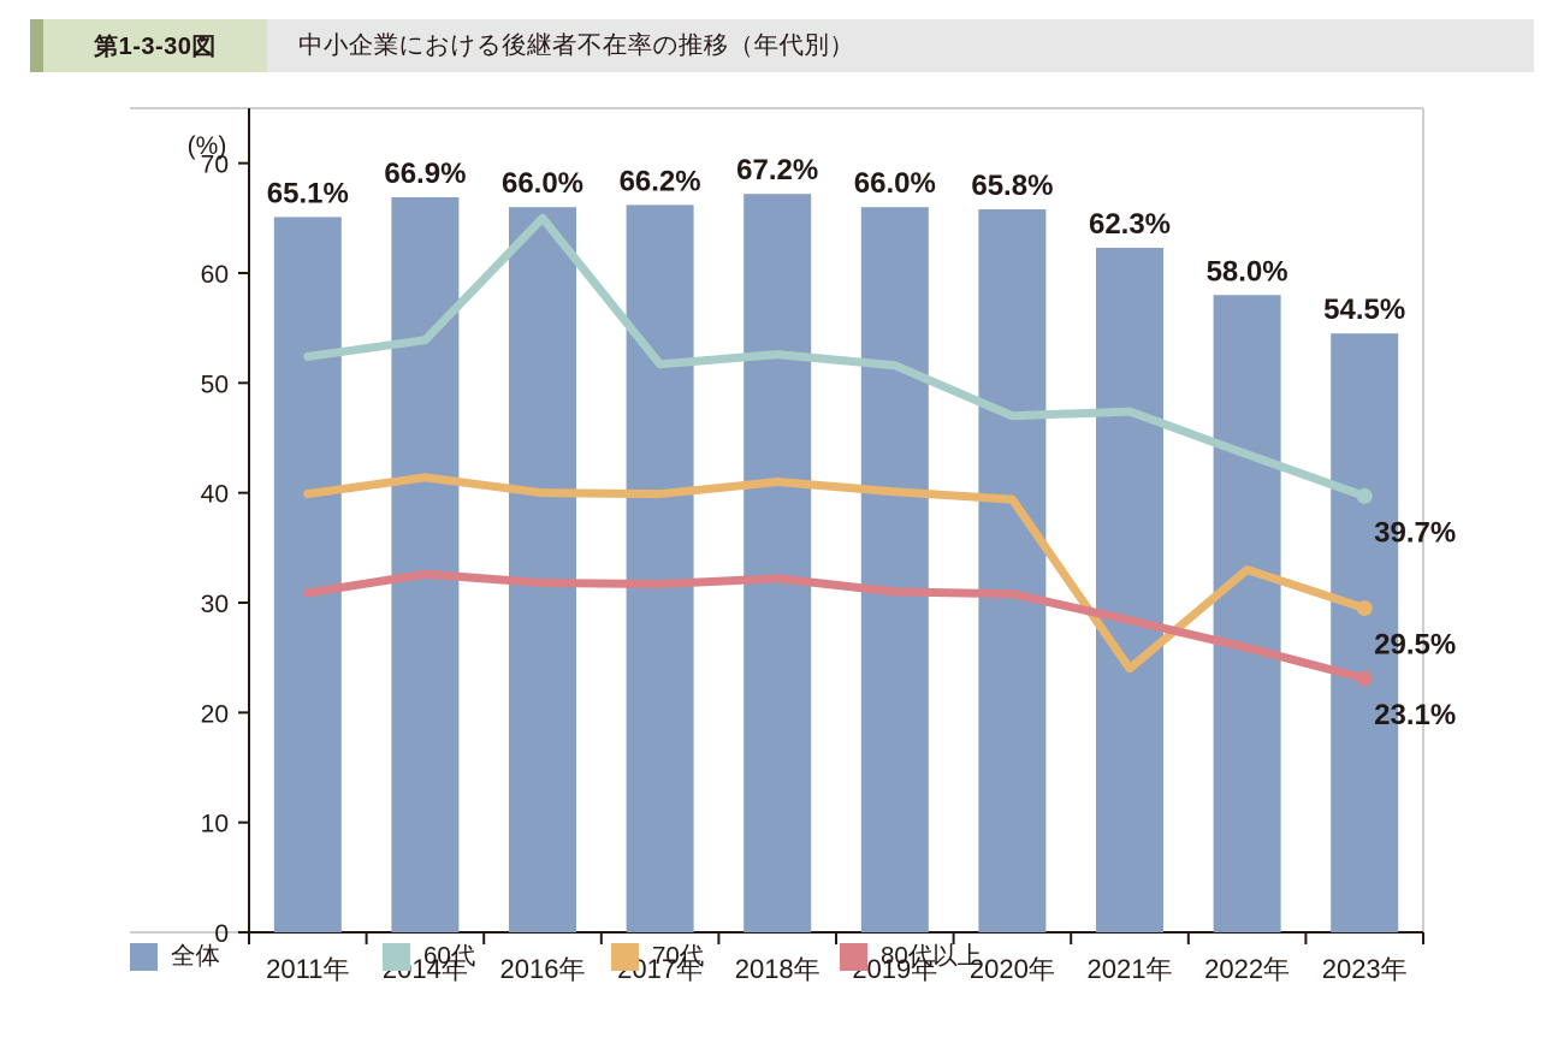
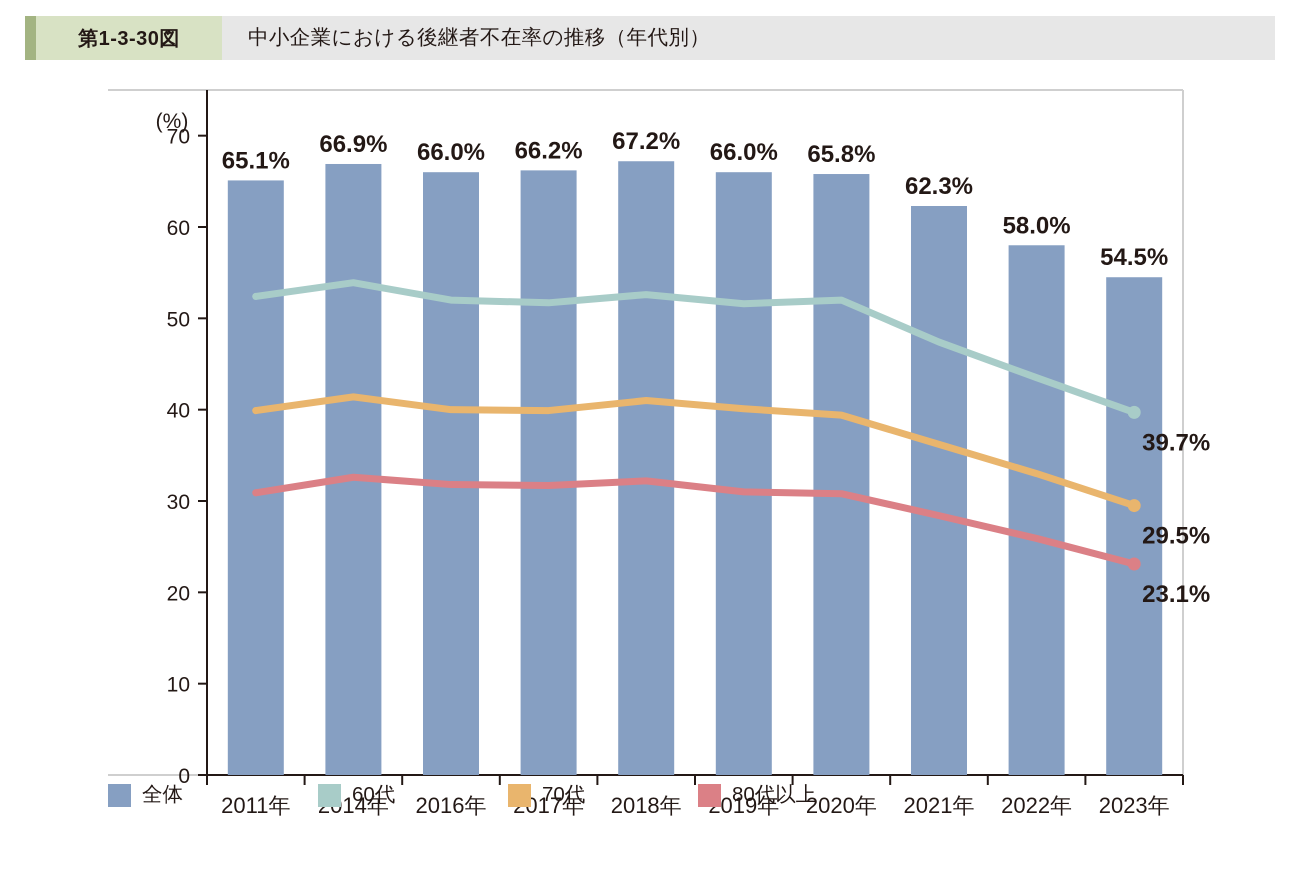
60代/2016年: 65 -> 52
60代/2020年: 47 -> 52
70代/2021年: 24 -> 36
